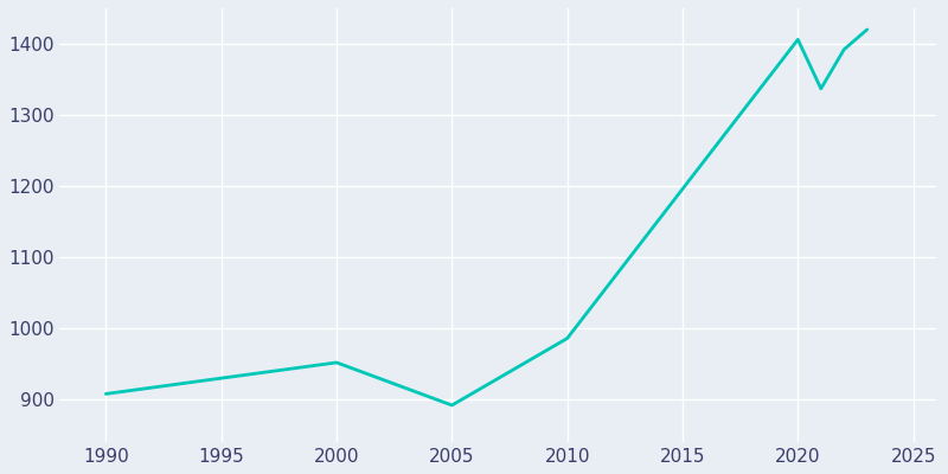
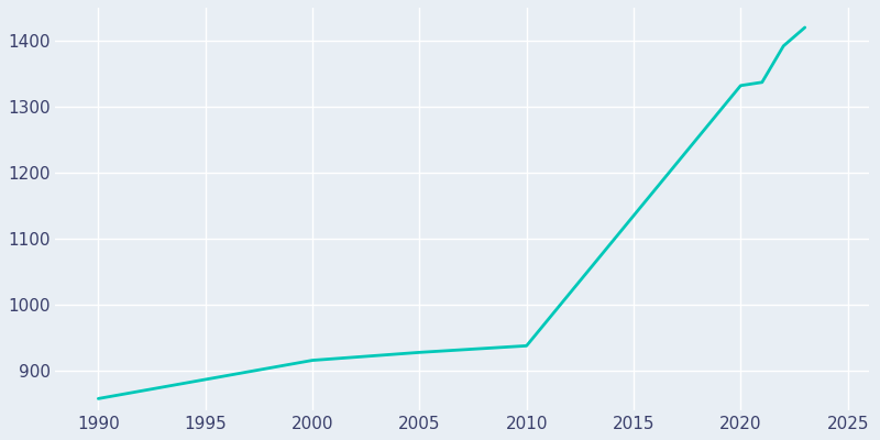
1990: 908 -> 858
2000: 952 -> 916
2005: 892 -> 928
2010: 986 -> 938
2020: 1406 -> 1332
